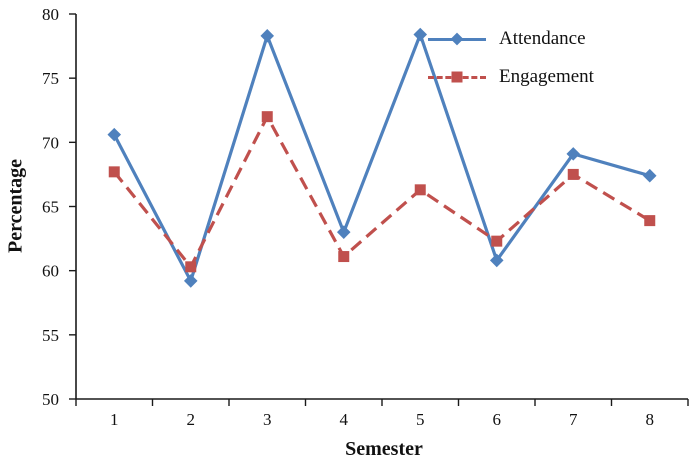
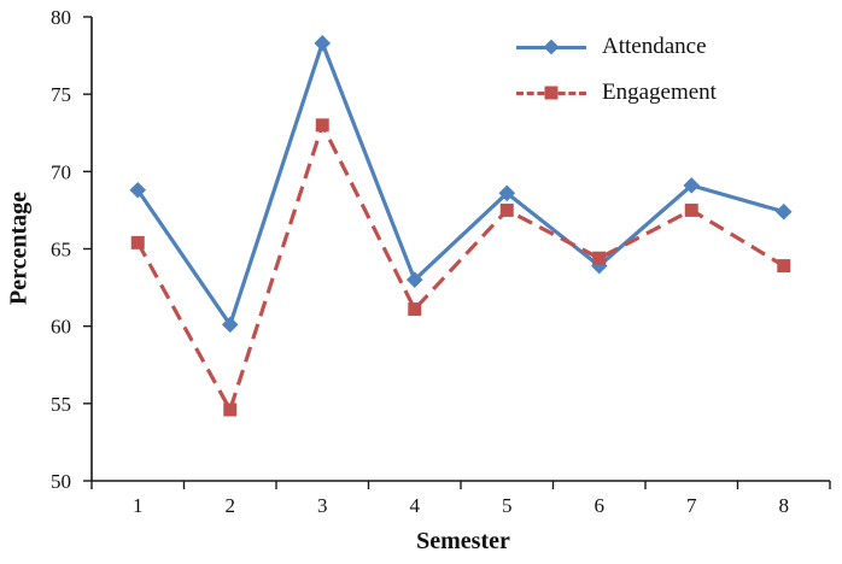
Attendance/1: 70.6 -> 68.8
Engagement/1: 67.7 -> 65.4
Attendance/2: 59.2 -> 60.1
Engagement/2: 60.3 -> 54.6
Engagement/3: 72.0 -> 73.0
Attendance/5: 78.4 -> 68.6
Engagement/5: 66.3 -> 67.5
Attendance/6: 60.8 -> 63.9
Engagement/6: 62.3 -> 64.4
